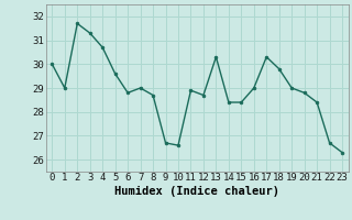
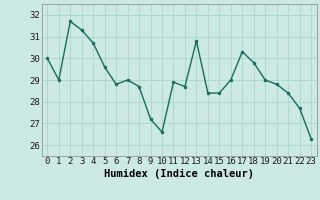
9: 26.7 -> 27.2
13: 30.3 -> 30.8
22: 26.7 -> 27.7
